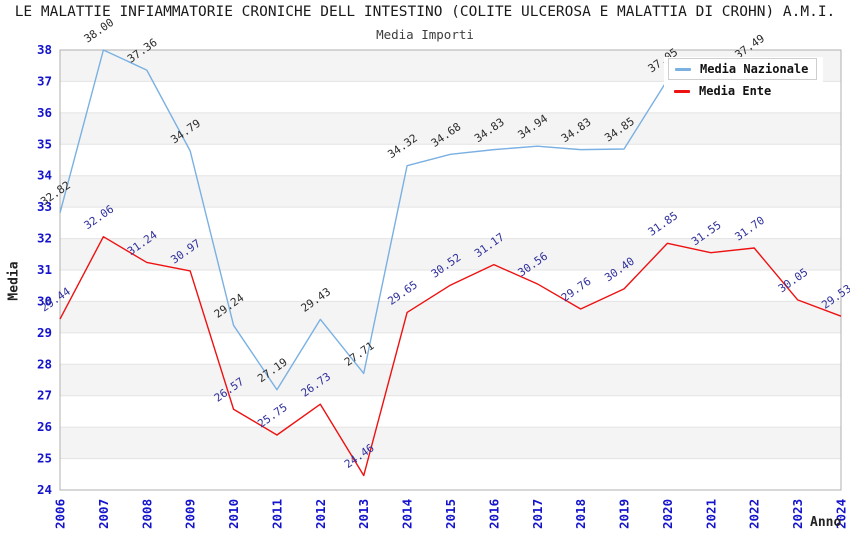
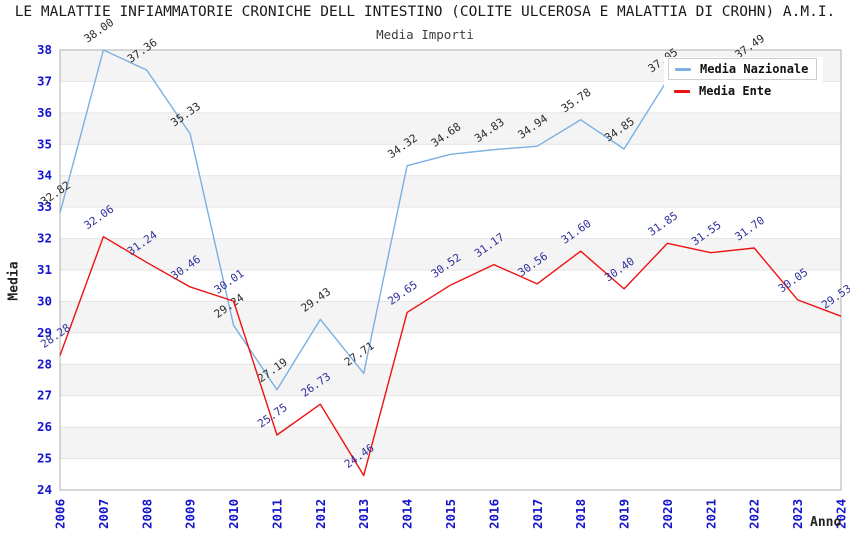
Media Ente/2006: 29.44 -> 28.28
Media Nazionale/2009: 34.79 -> 35.33
Media Ente/2009: 30.97 -> 30.46
Media Ente/2010: 26.57 -> 30.01
Media Nazionale/2018: 34.83 -> 35.78
Media Ente/2018: 29.76 -> 31.60
